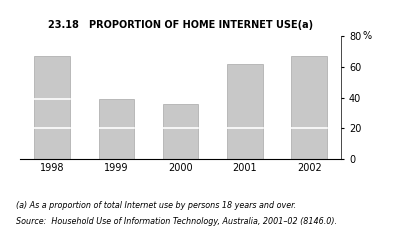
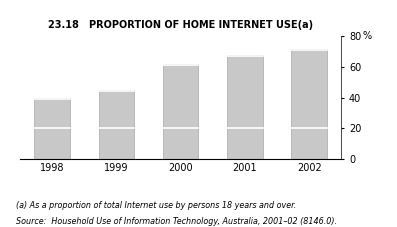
1998: 67 -> 40
1999: 39 -> 45
2000: 36 -> 62
2001: 62 -> 68
2002: 67 -> 72
